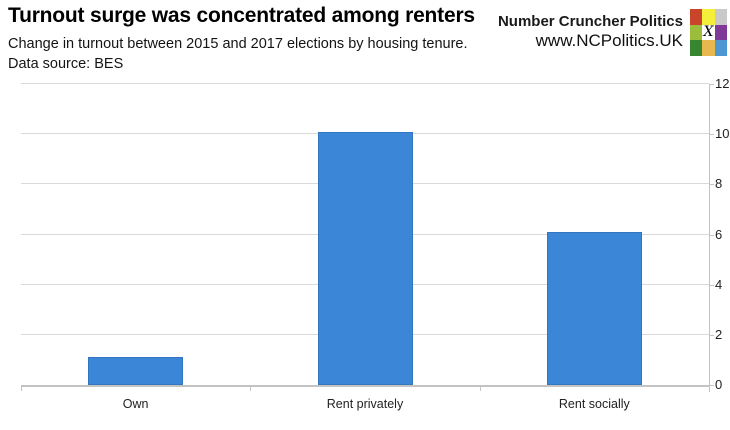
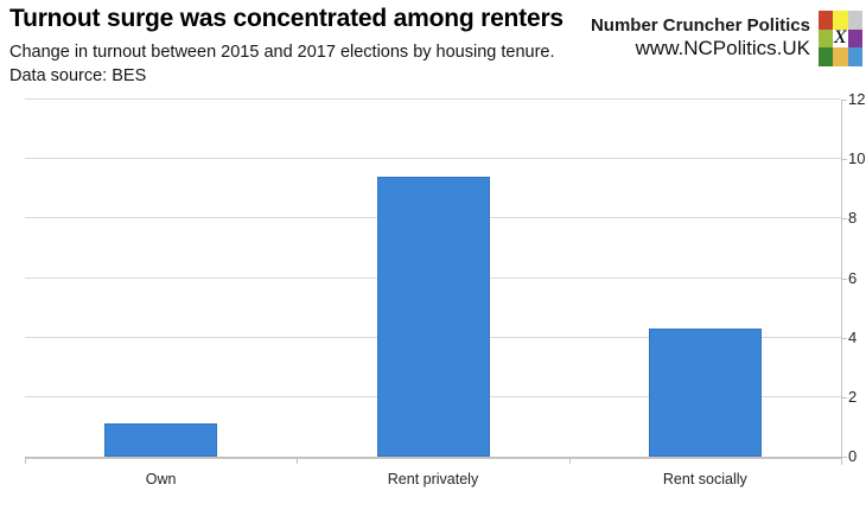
Rent privately: 10.1 -> 9.4
Rent socially: 6.1 -> 4.3
